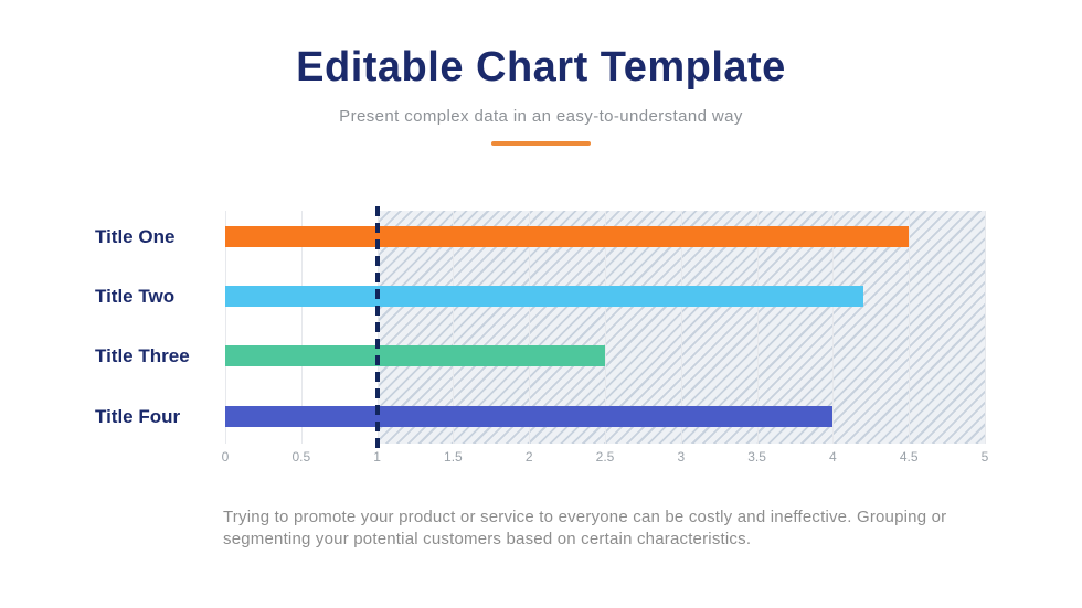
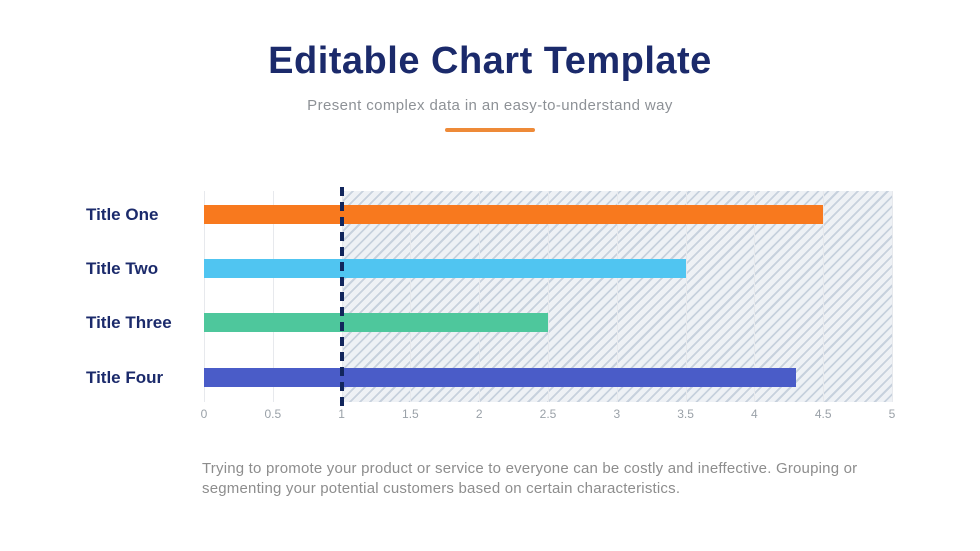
Title Two: 4.2 -> 3.5
Title Four: 4.0 -> 4.3
